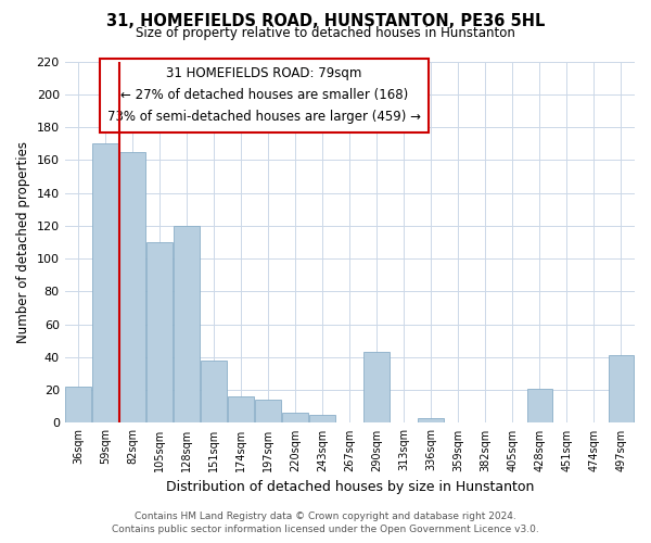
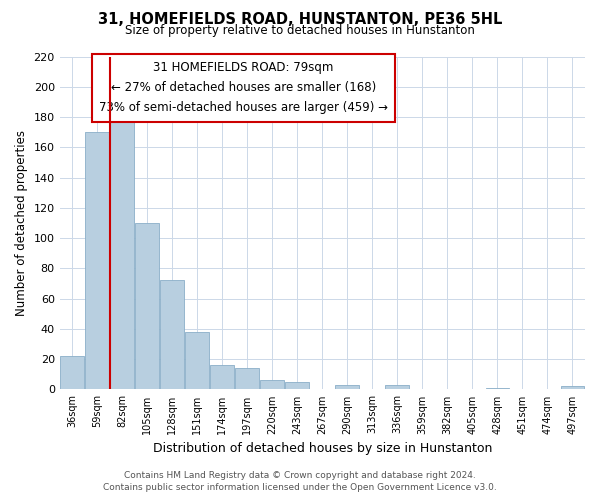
82sqm: 165 -> 177
128sqm: 120 -> 72
290sqm: 43 -> 3
428sqm: 21 -> 1
497sqm: 41 -> 2
